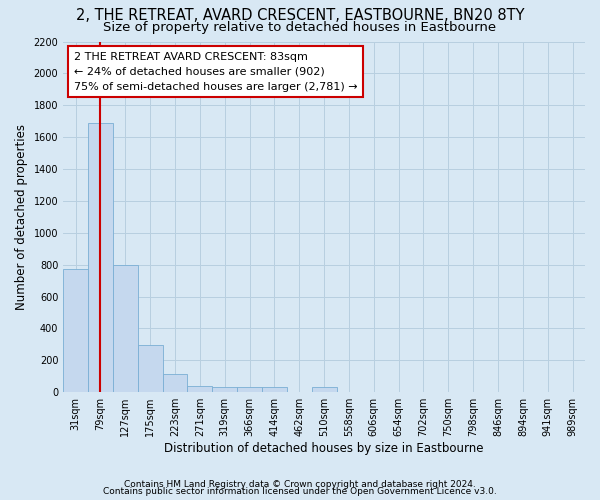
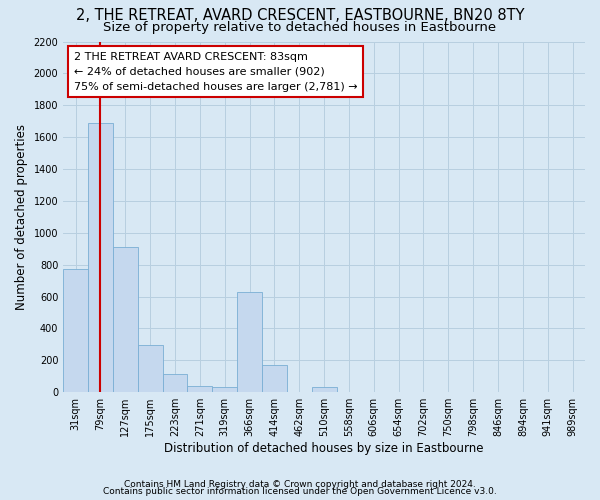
127sqm: 800 -> 910
366sqm: 30 -> 630
414sqm: 30 -> 170
